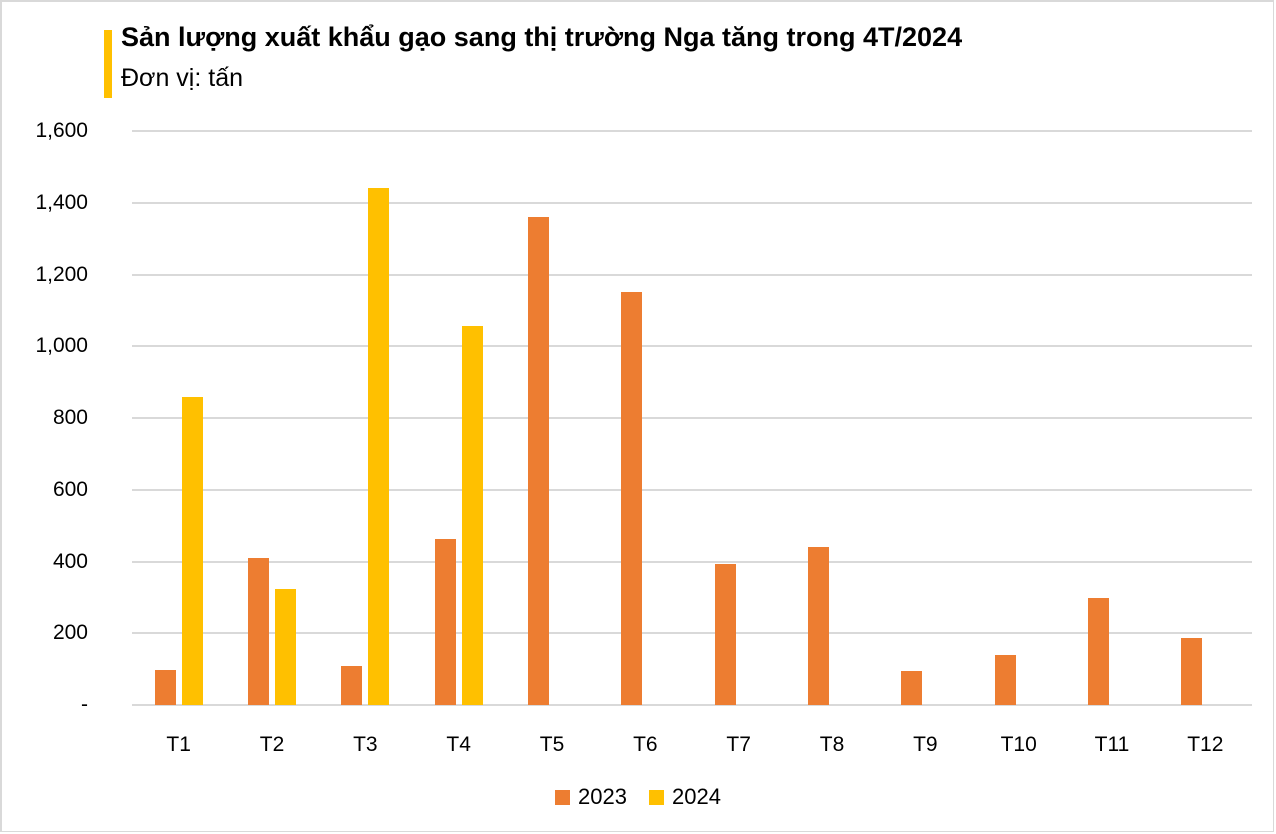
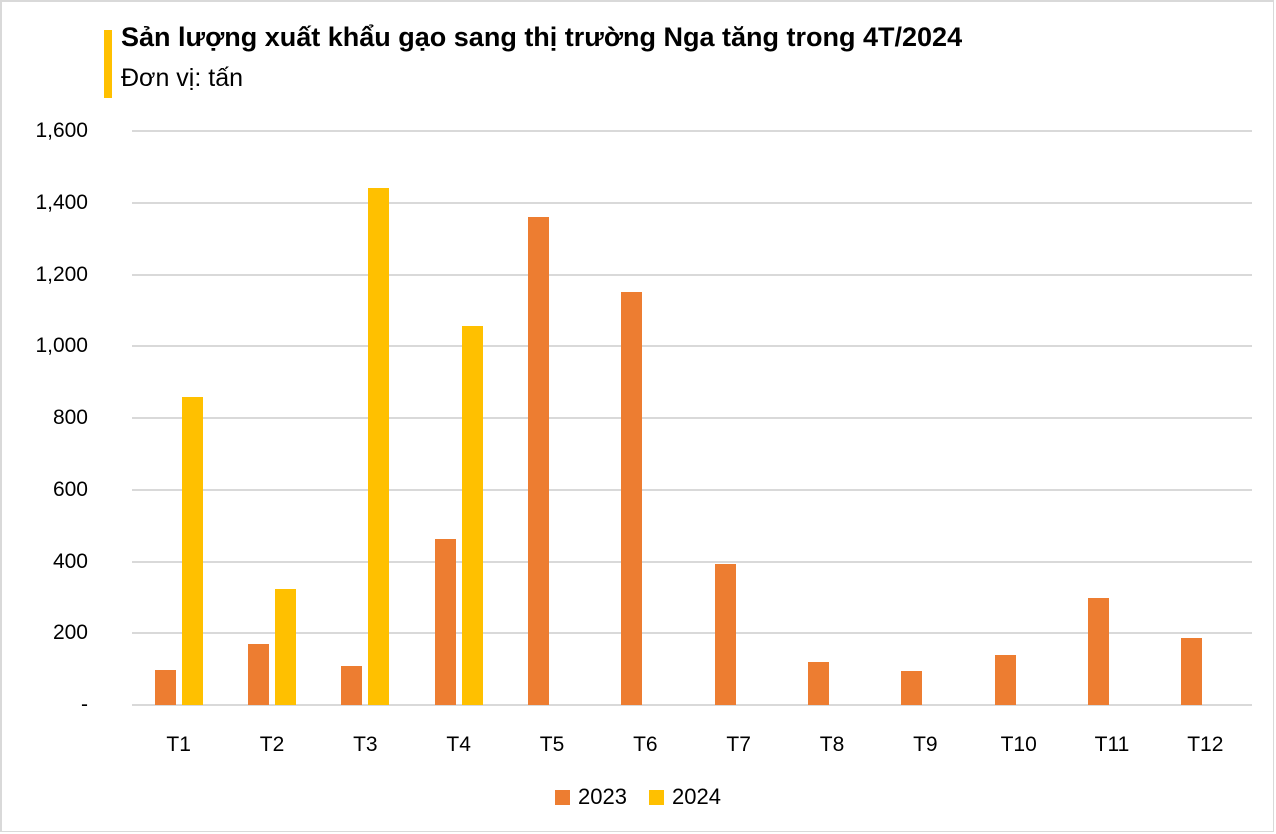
2023/T2: 410 -> 170
2023/T8: 440 -> 120
